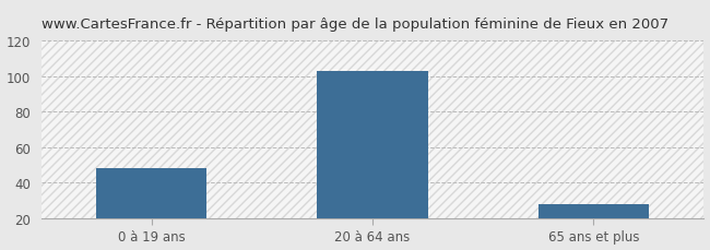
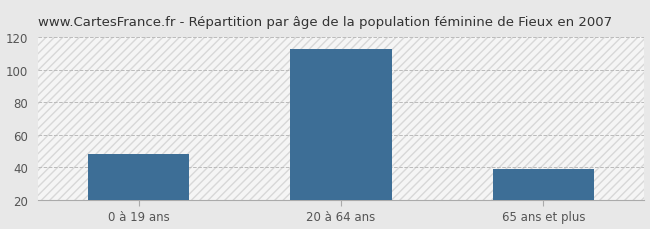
20 à 64 ans: 103 -> 113
65 ans et plus: 28 -> 39
